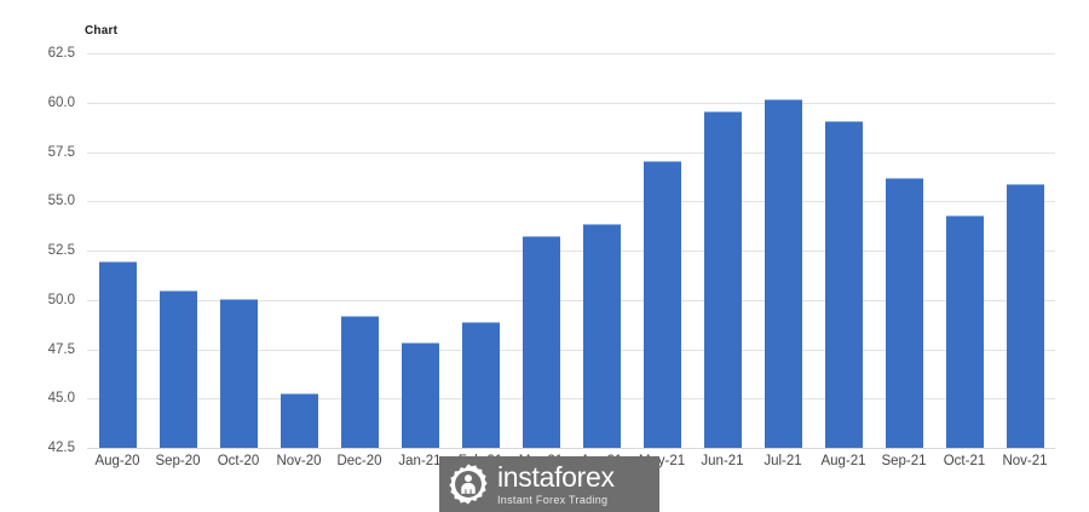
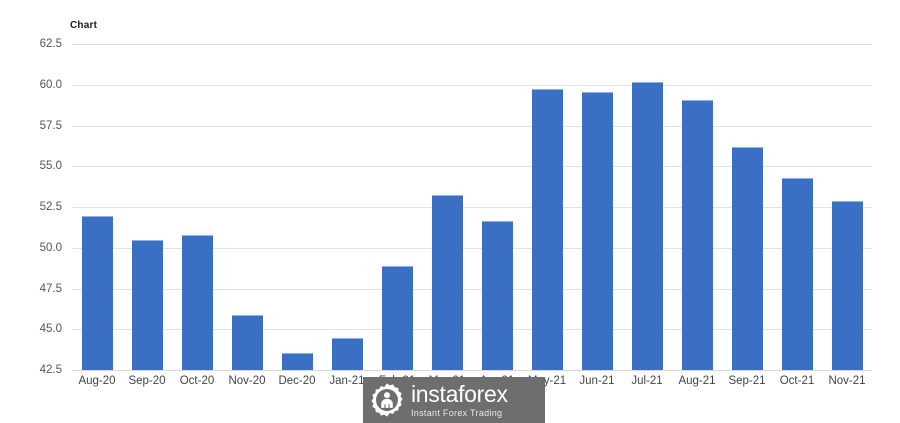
Oct-20: 50.0 -> 50.7
Nov-20: 45.2 -> 45.8
Dec-20: 49.1 -> 43.5
Jan-21: 47.8 -> 44.4
Apr-21: 53.8 -> 51.6
May-21: 57.0 -> 59.7
Nov-21: 55.8 -> 52.8
